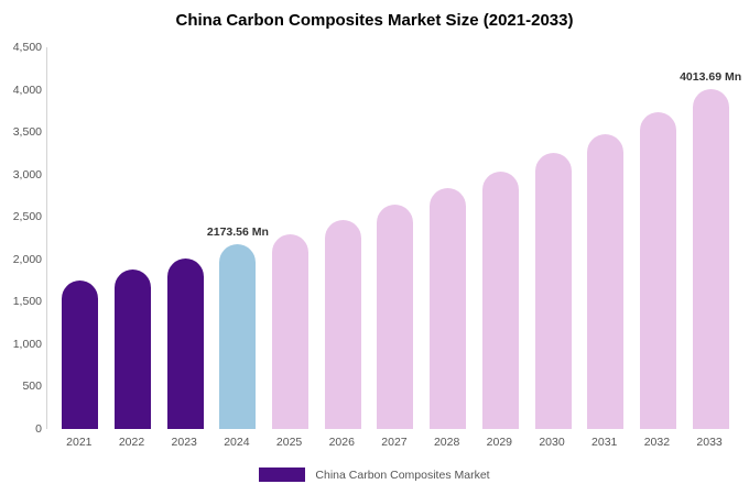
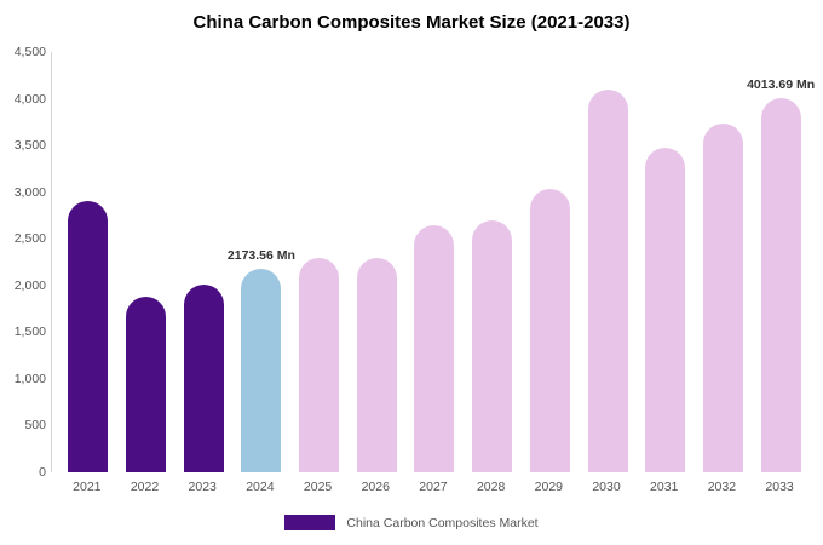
2021: 1800 -> 2900
2026: 2500 -> 2300
2028: 2800 -> 2700
2030: 3200 -> 4100
